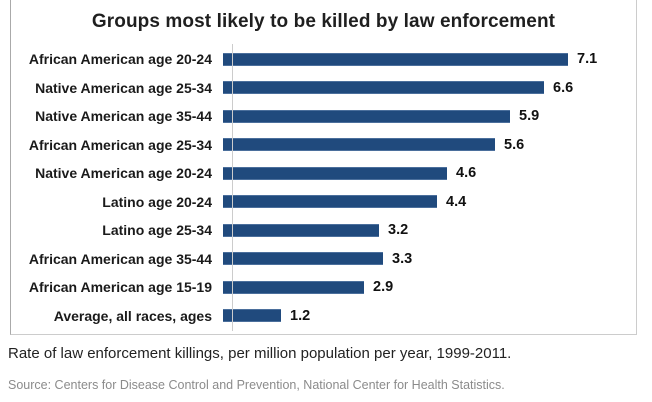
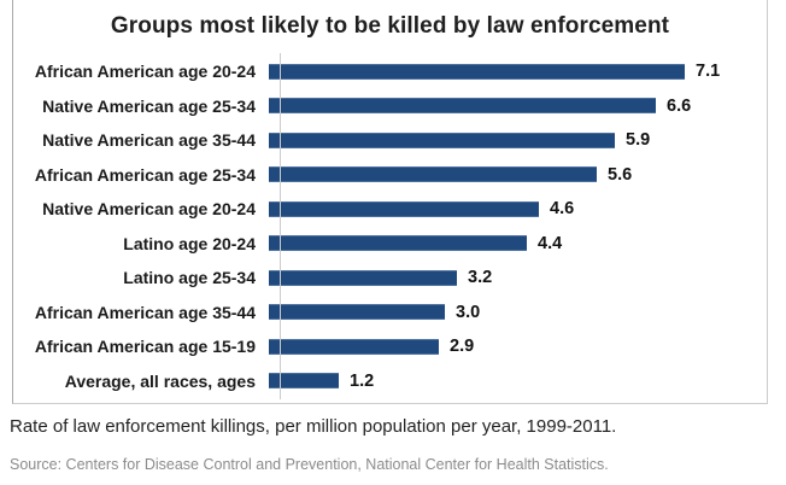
African American age 35-44: 3.3 -> 3.0
